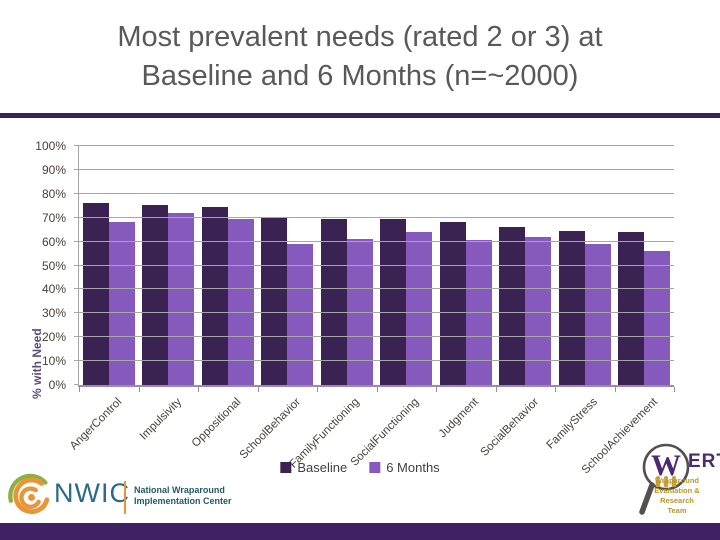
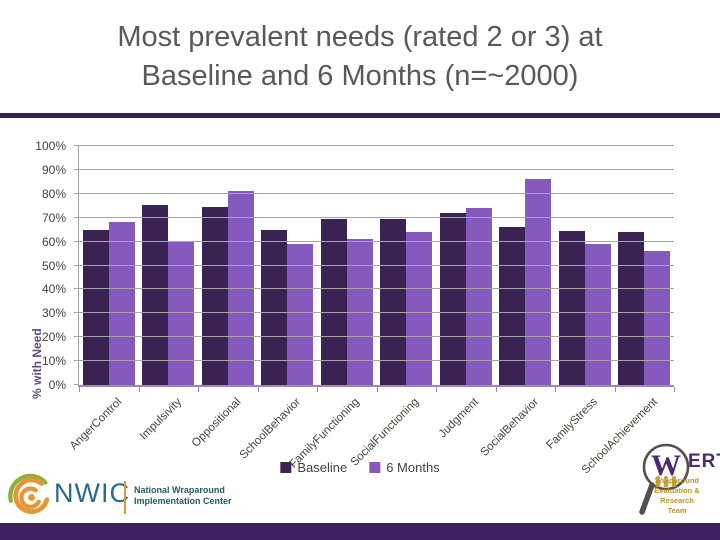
Baseline/AngerControl: 76% -> 65%
6 Months/Impulsivity: 72% -> 60%
6 Months/Oppositional: 70% -> 81%
Baseline/SchoolBehavior: 70% -> 65%
Baseline/Judgment: 68% -> 72%
6 Months/Judgment: 60% -> 74%
6 Months/SocialBehavior: 62% -> 86%
